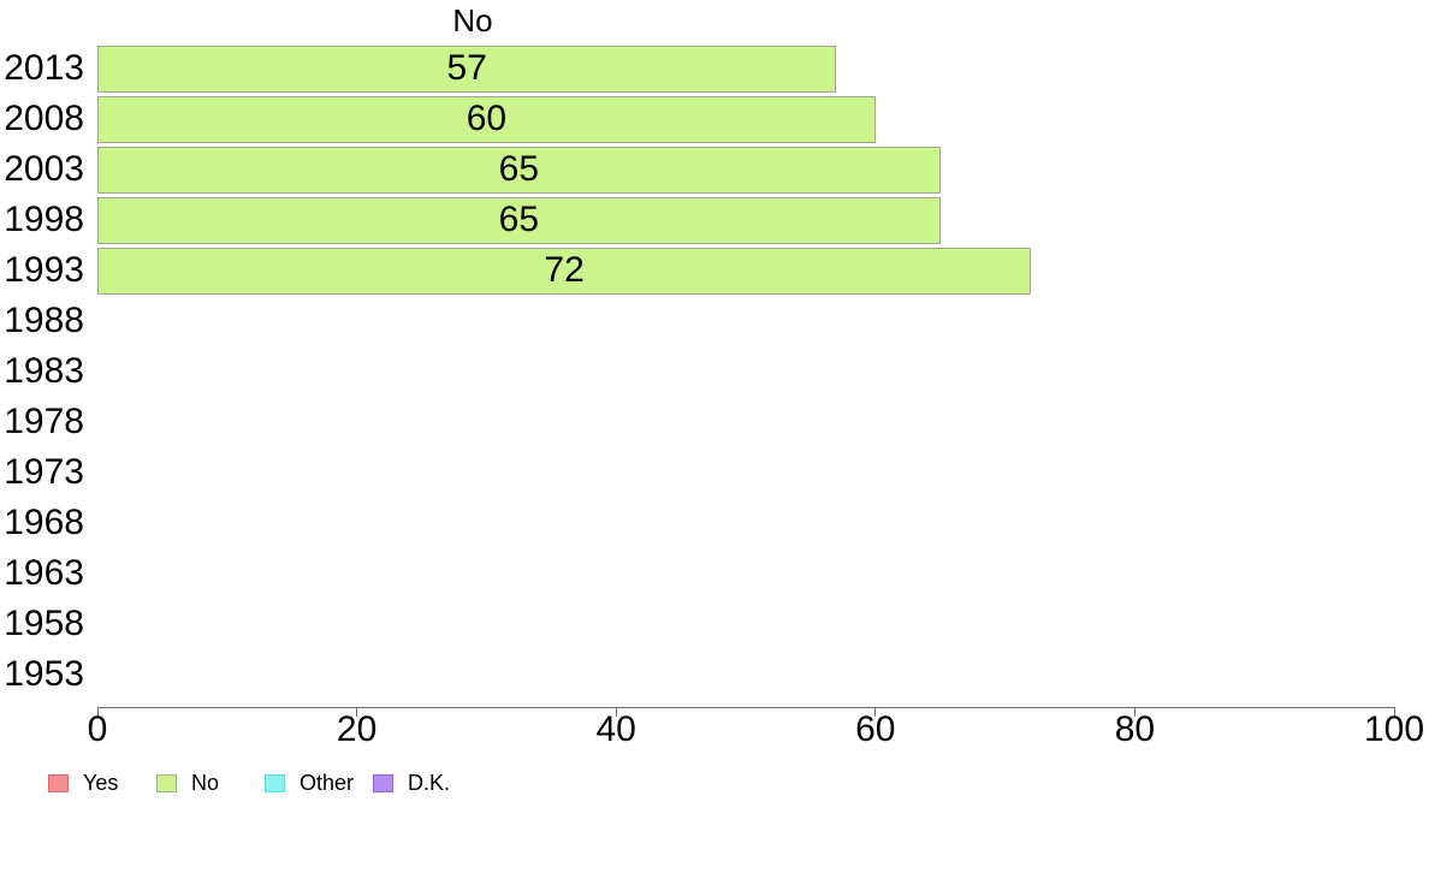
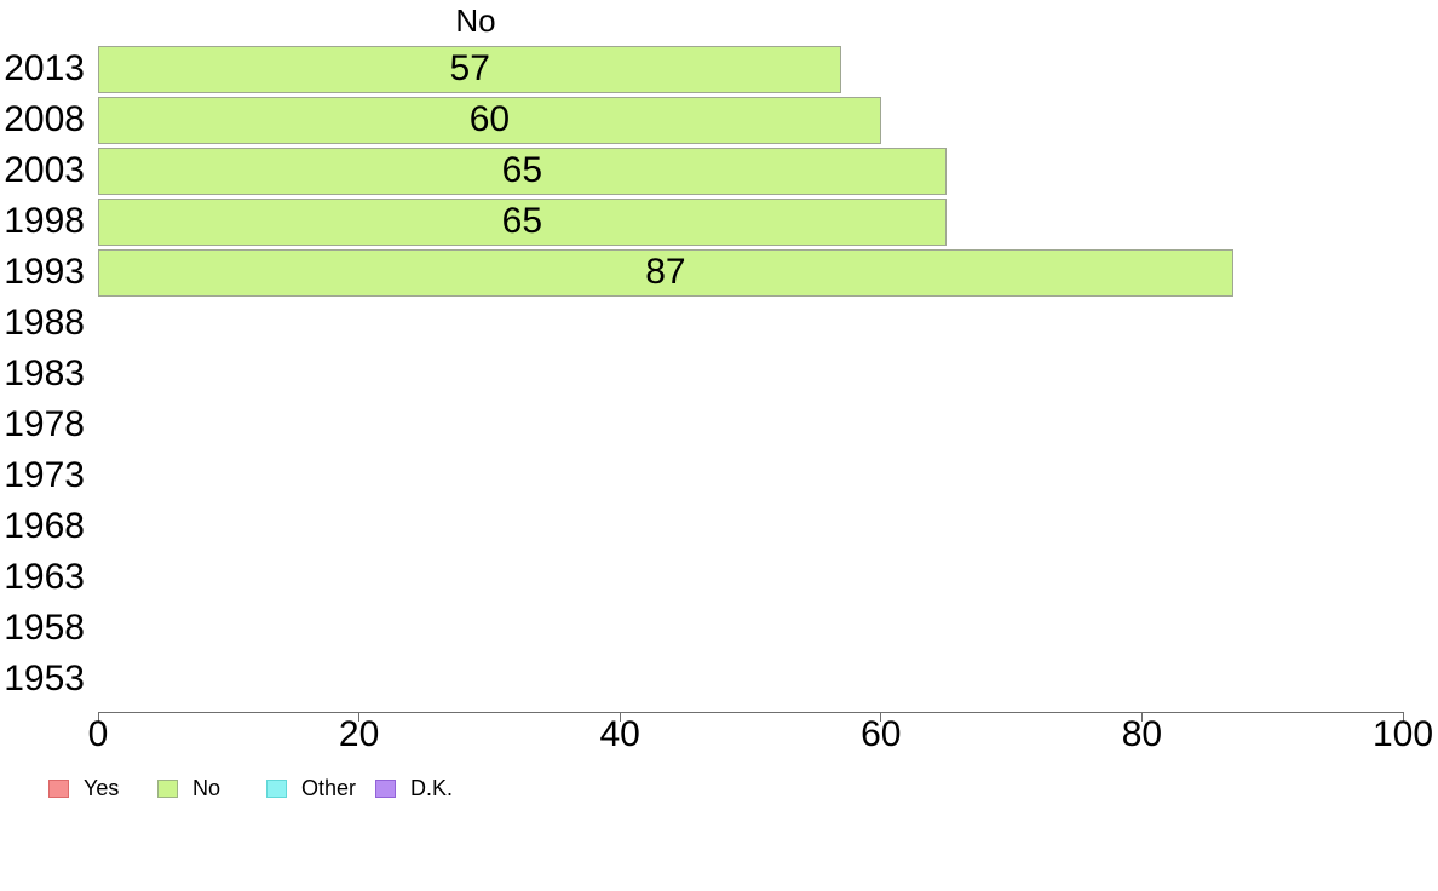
1993: 72 -> 87
